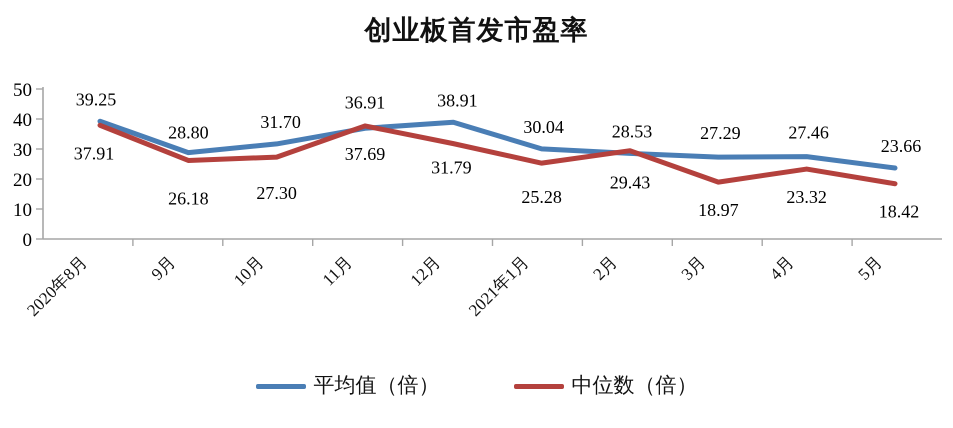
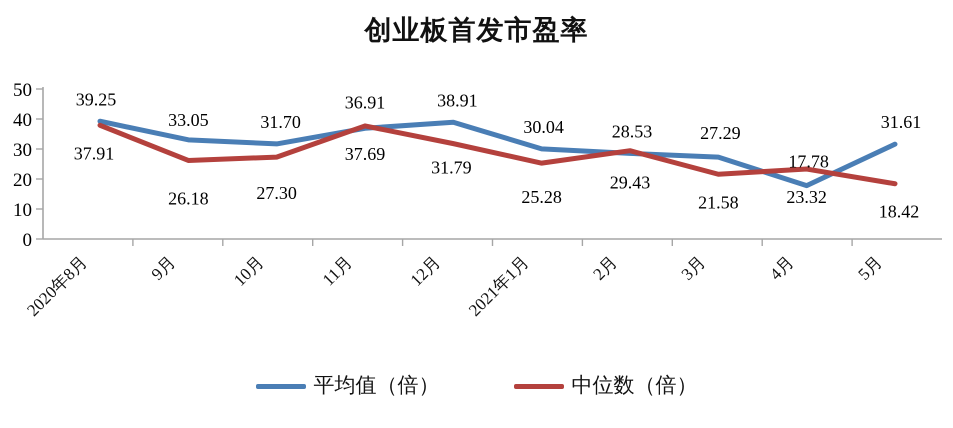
平均值（倍）/9月: 28.80 -> 33.05
中位数（倍）/3月: 18.97 -> 21.58
平均值（倍）/4月: 27.46 -> 17.78
平均值（倍）/5月: 23.66 -> 31.61
